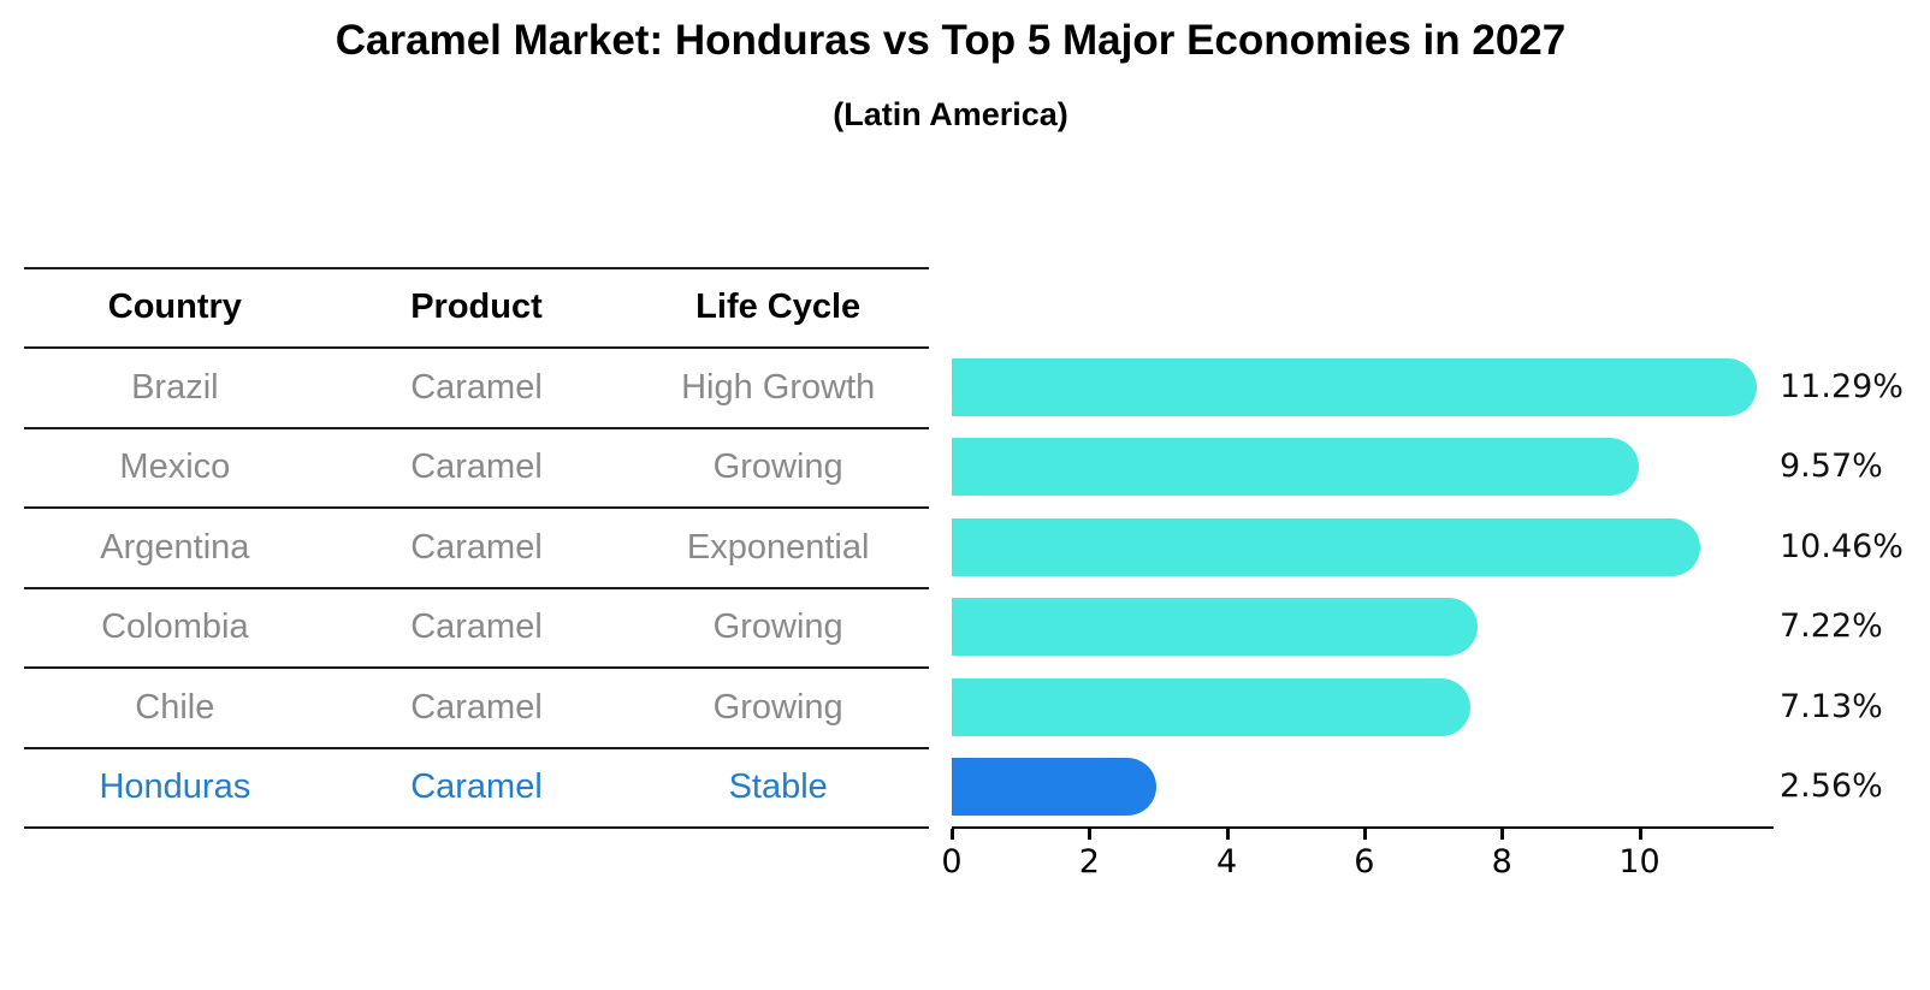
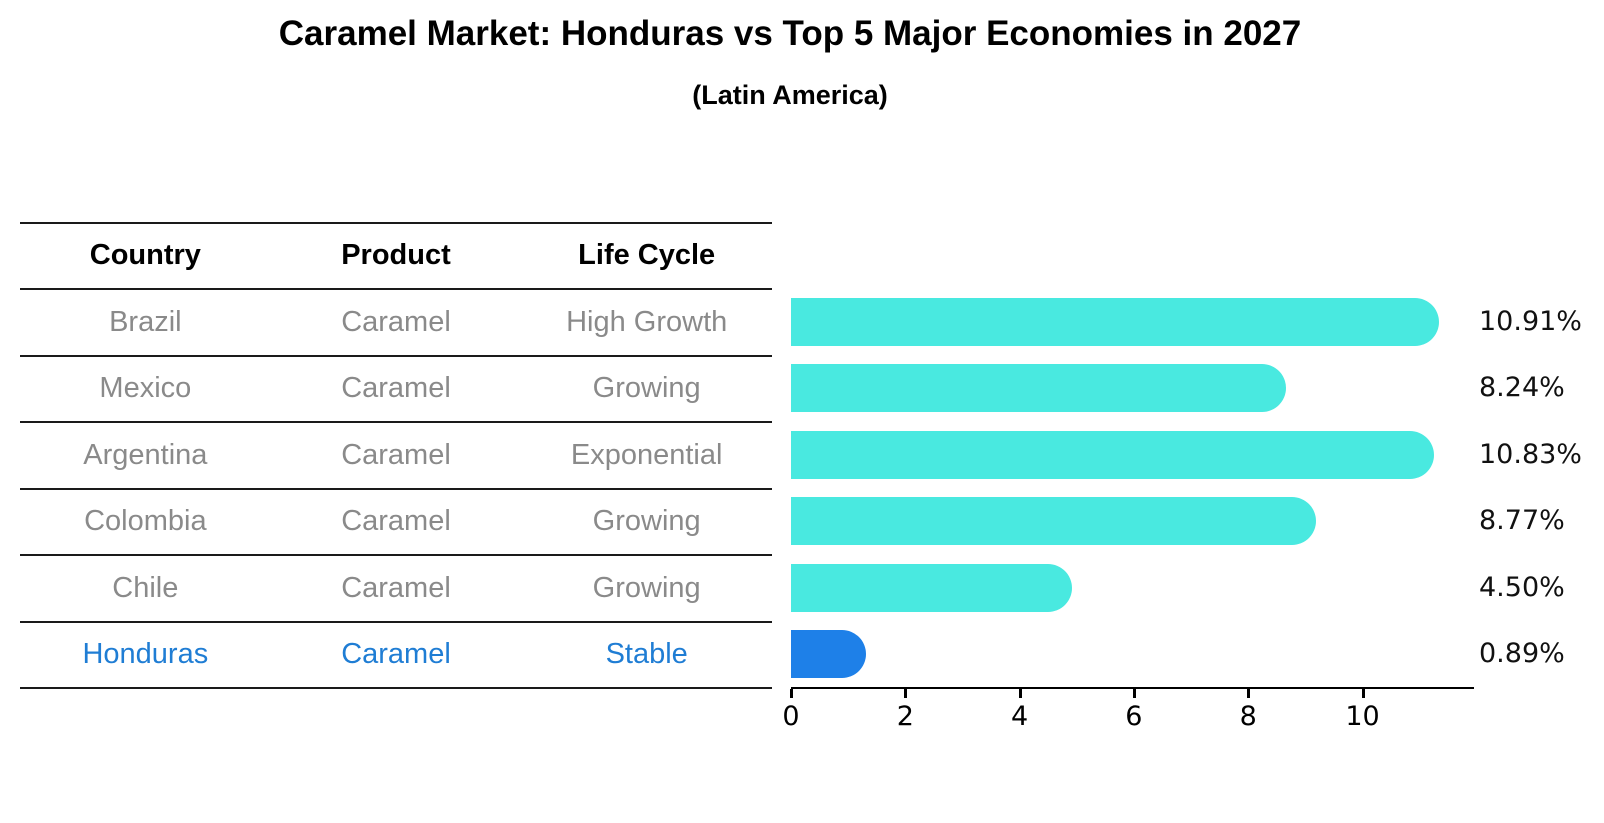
Brazil: 11.29% -> 10.91%
Mexico: 9.57% -> 8.24%
Argentina: 10.46% -> 10.83%
Colombia: 7.22% -> 8.77%
Chile: 7.13% -> 4.50%
Honduras: 2.56% -> 0.89%
